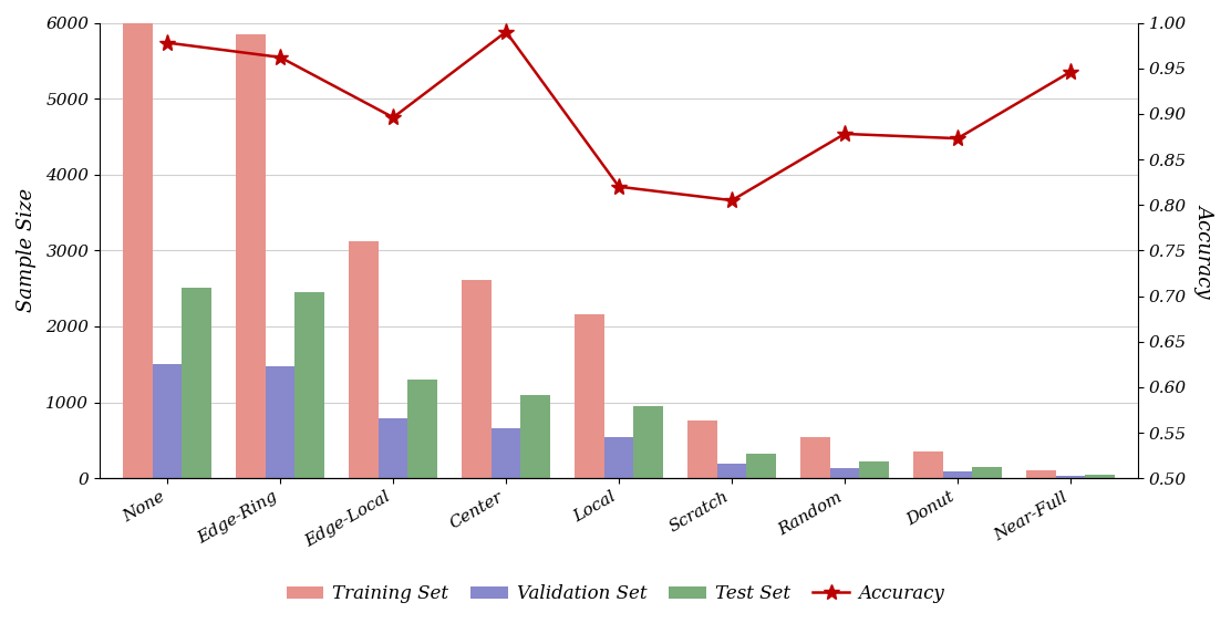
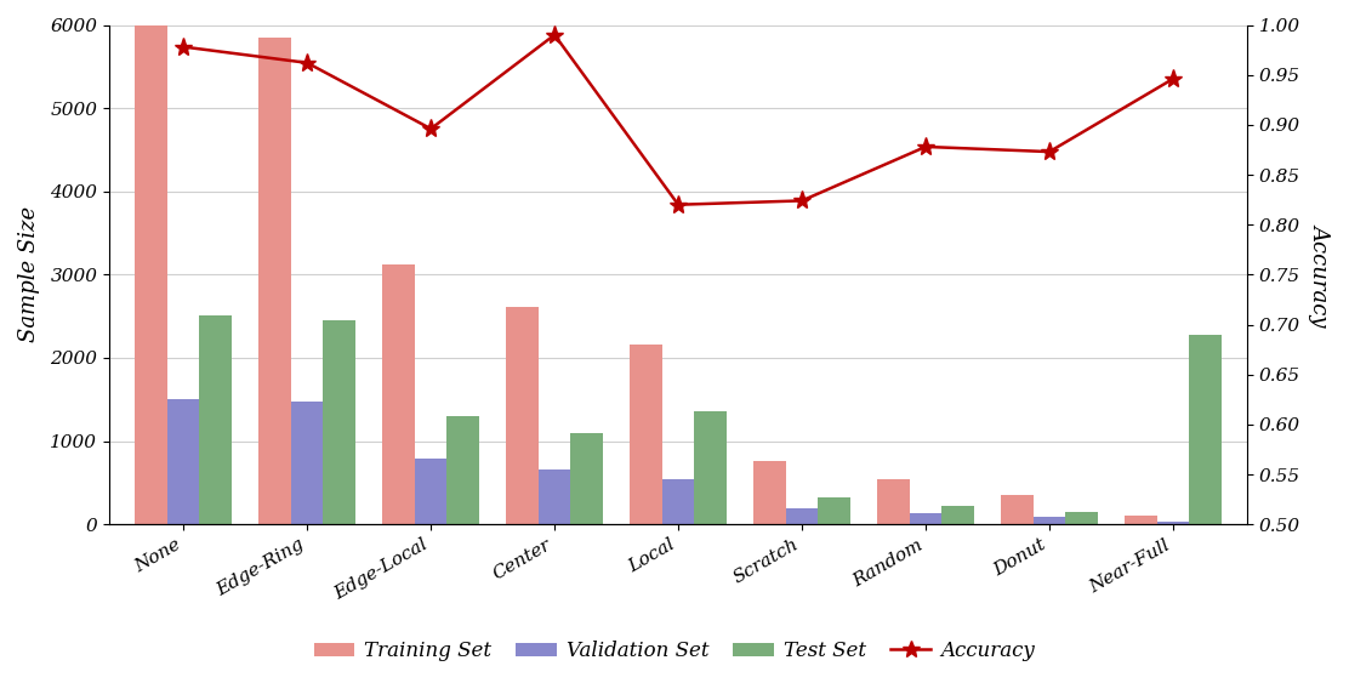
Test Set/Local: 950 -> 1360
Accuracy/Scratch: 0.805 -> 0.824
Test Set/Near-Full: 40 -> 2280
